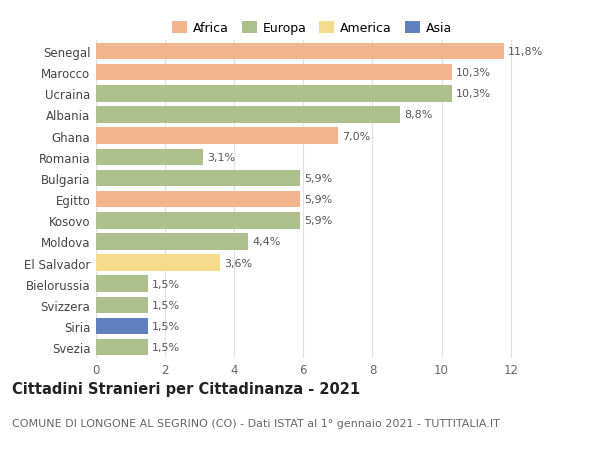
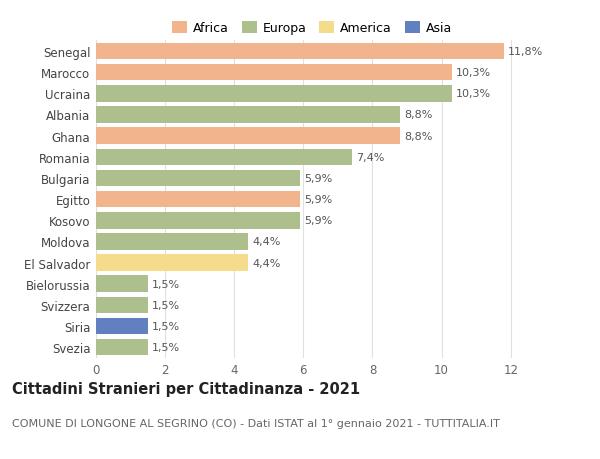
Ghana: 7,0% -> 8,8%
Romania: 3,1% -> 7,4%
El Salvador: 3,6% -> 4,4%
